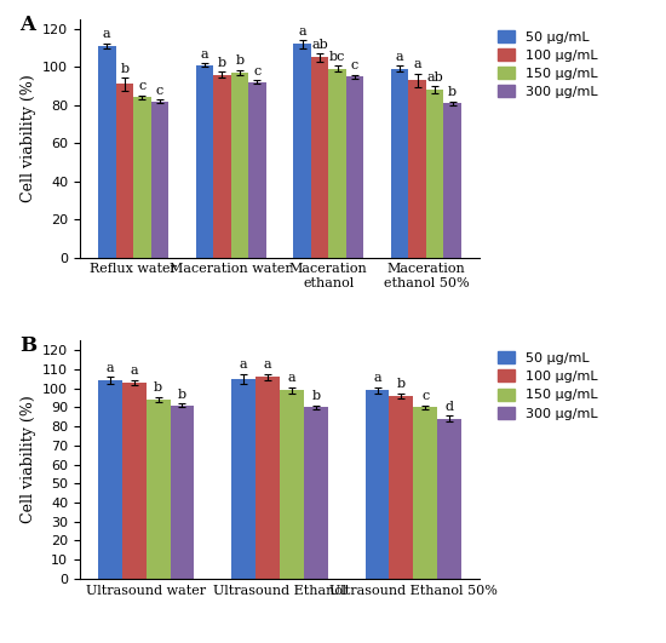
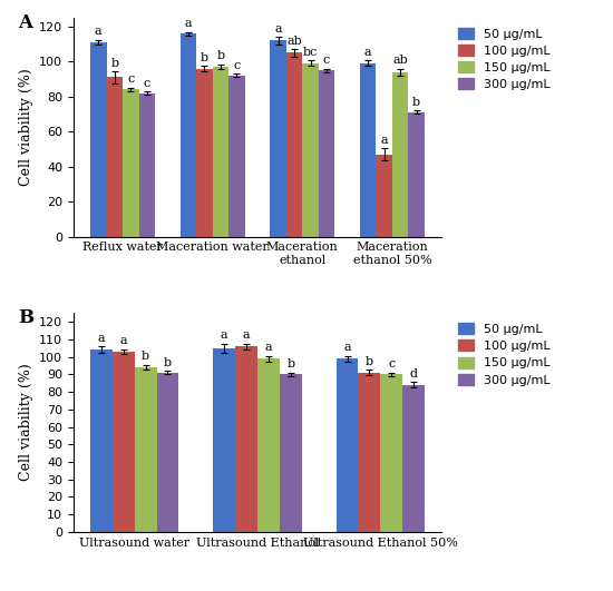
50 μg/mL/Maceration water: 101 -> 116
100 μg/mL/Maceration ethanol 50%: 93 -> 47
150 μg/mL/Maceration ethanol 50%: 88 -> 94
300 μg/mL/Maceration ethanol 50%: 81 -> 71
100 μg/mL/Ultrasound Ethanol 50%: 96 -> 91
